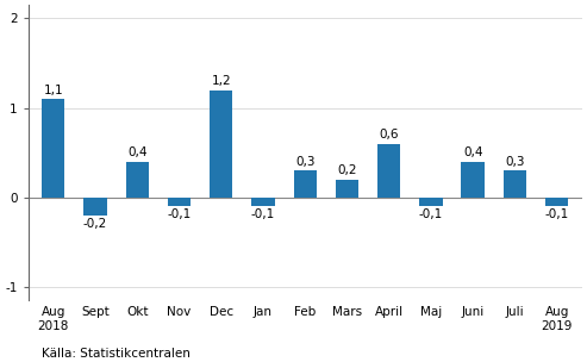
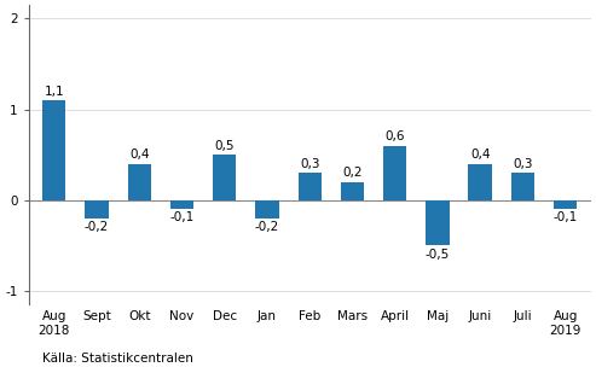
Dec: 1,2 -> 0,5
Jan: -0,1 -> -0,2
Maj: -0,1 -> -0,5
